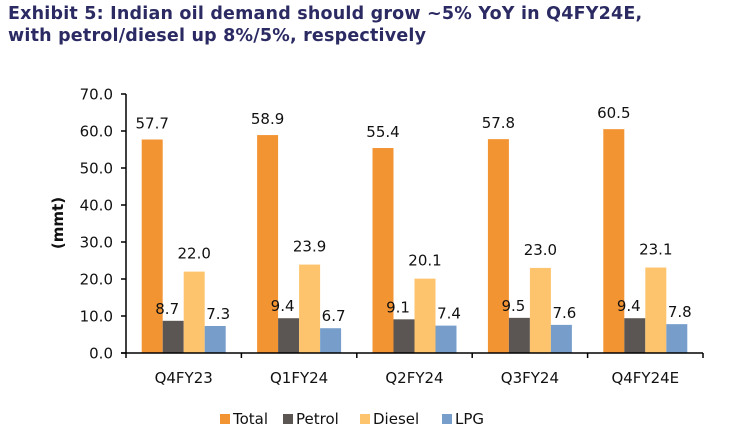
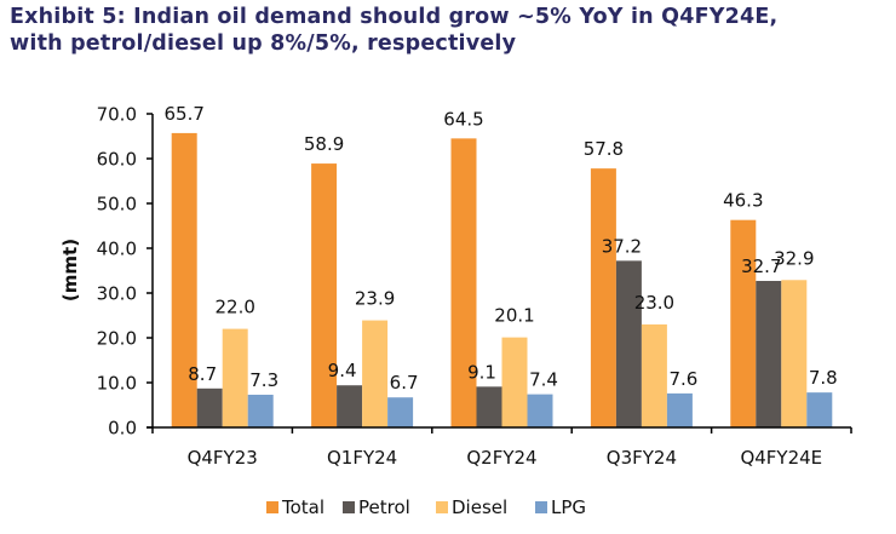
Total/Q4FY23: 57.7 -> 65.7
Total/Q2FY24: 55.4 -> 64.5
Petrol/Q3FY24: 9.5 -> 37.2
Total/Q4FY24E: 60.5 -> 46.3
Petrol/Q4FY24E: 9.4 -> 32.7
Diesel/Q4FY24E: 23.1 -> 32.9
